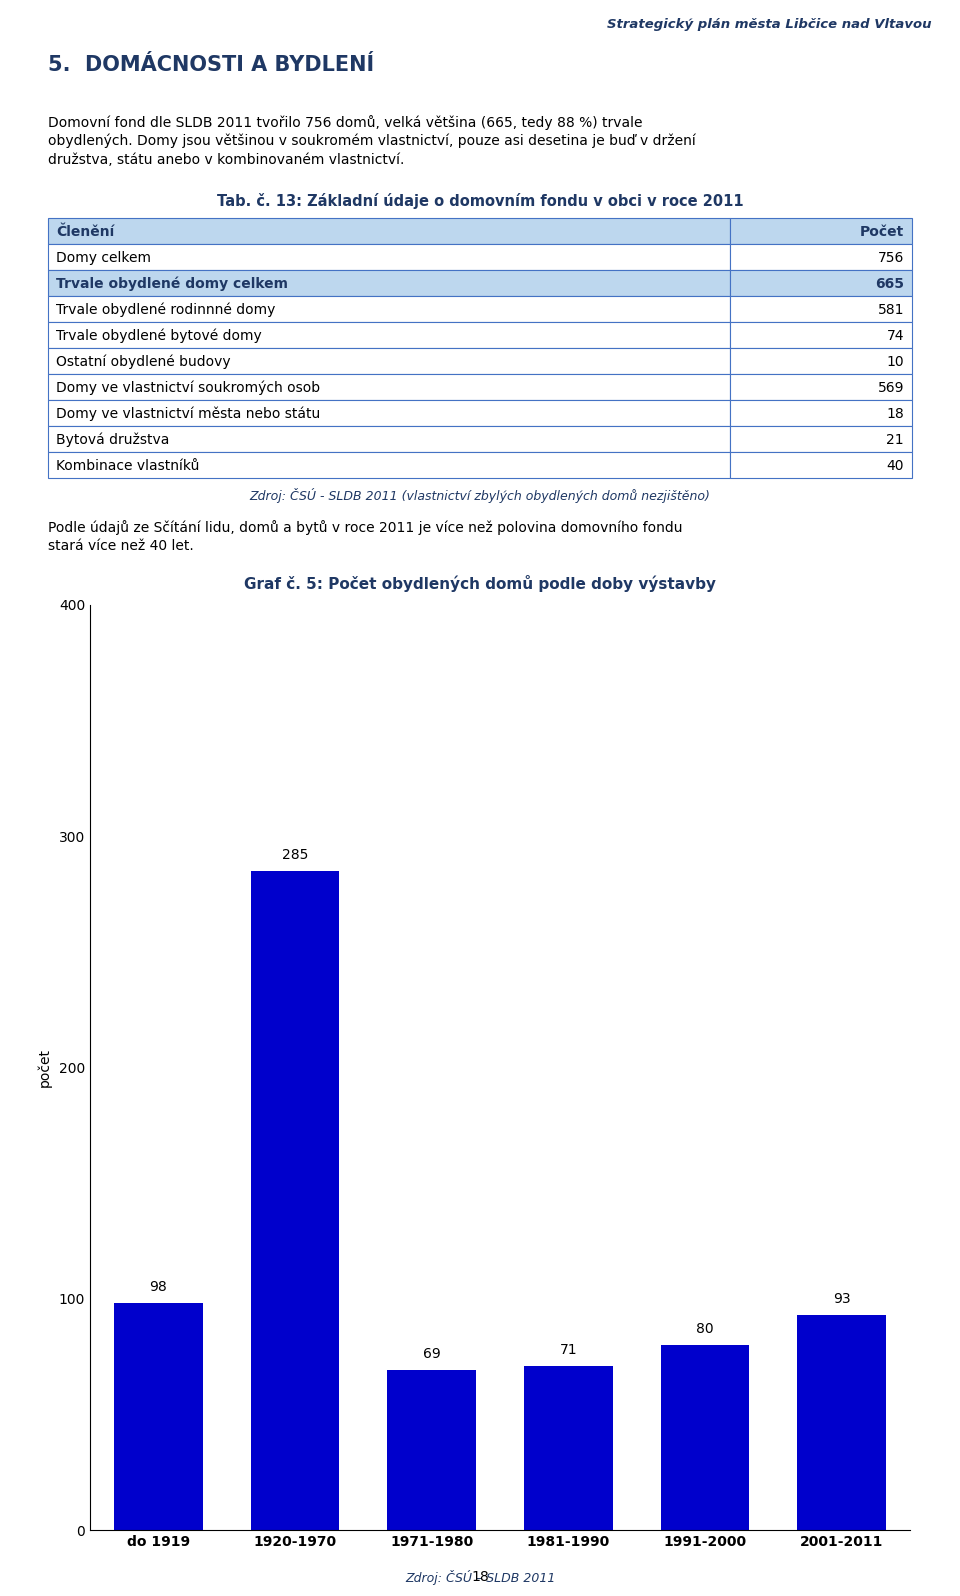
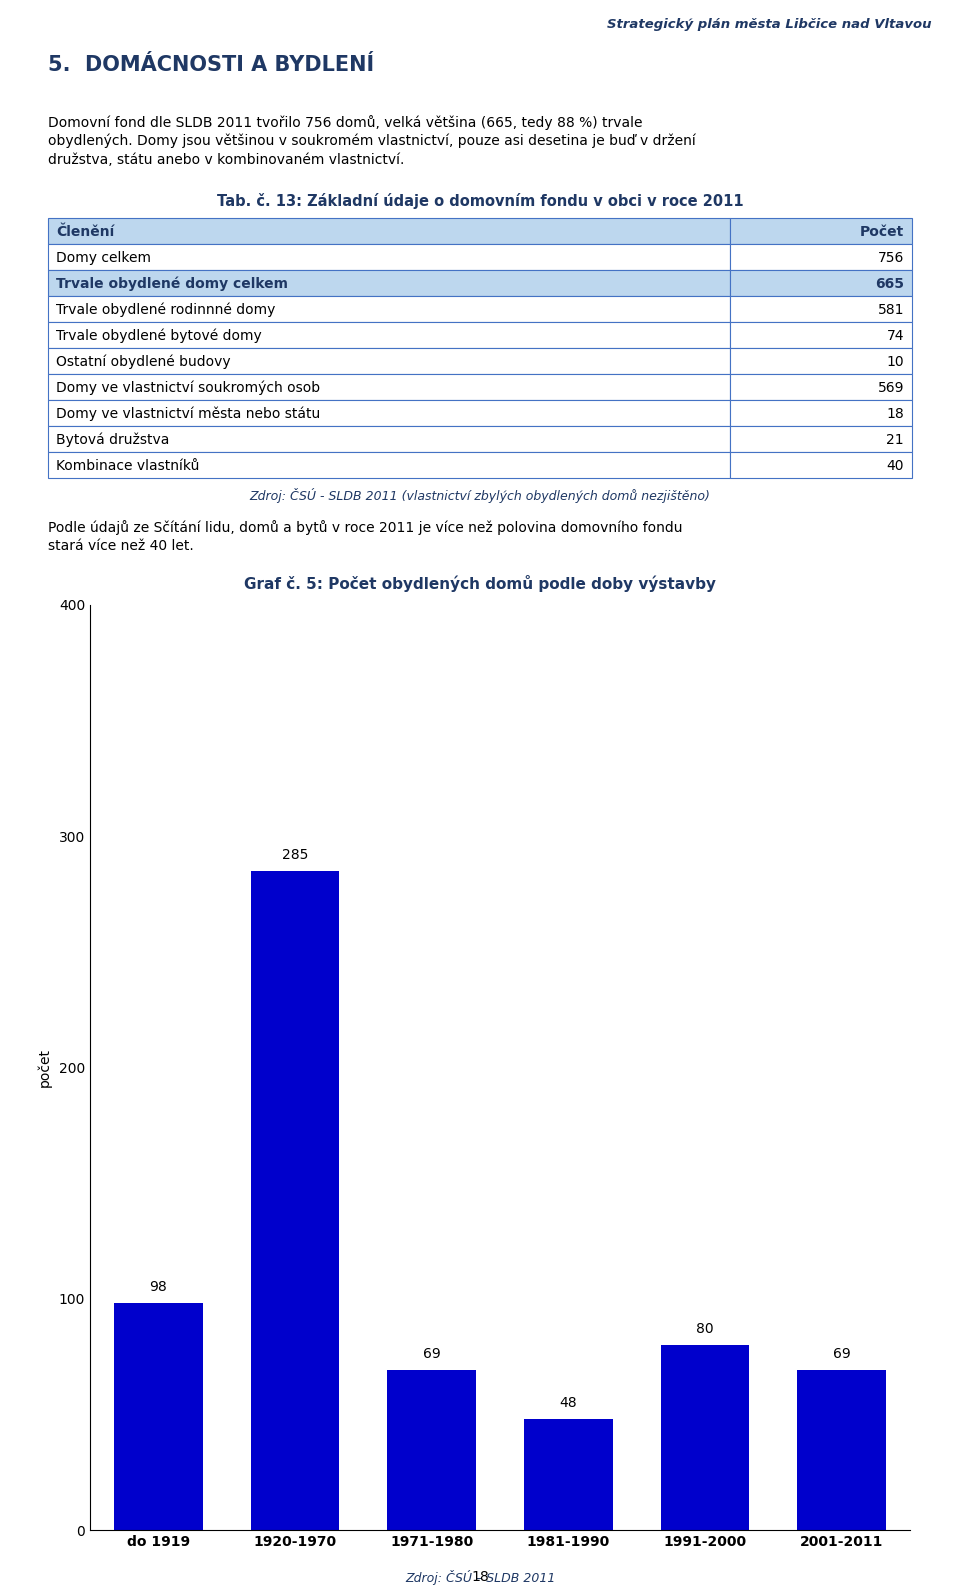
1981-1990: 71 -> 48
2001-2011: 93 -> 69
